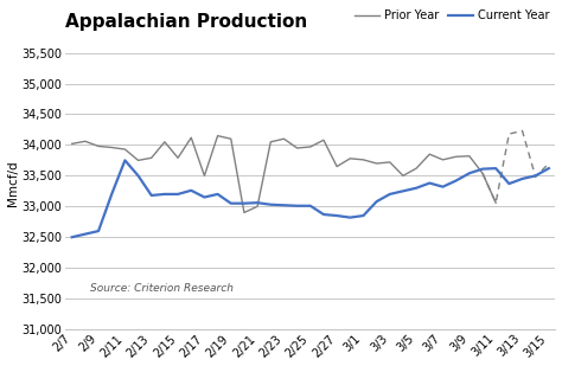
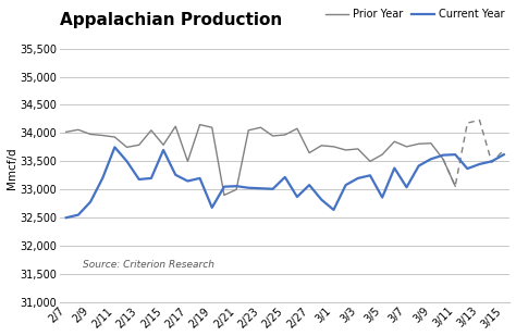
Current Year/2/9: 32,600 -> 32,780
Current Year/2/15: 33,200 -> 33,700
Current Year/2/19: 33,050 -> 32,680
Current Year/2/25: 33,010 -> 33,220
Current Year/2/27: 32,850 -> 33,080
Current Year/3/1: 32,850 -> 32,640
Current Year/3/5: 33,300 -> 32,860
Current Year/3/7: 33,320 -> 33,040
